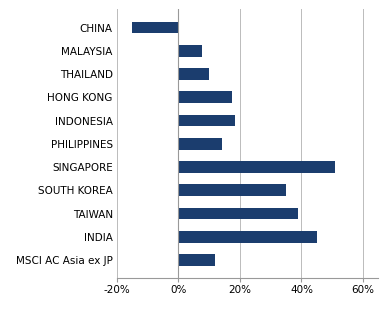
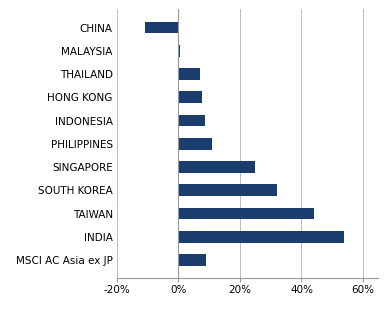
CHINA: -15.0% -> -11.0%
MALAYSIA: 7.5% -> 0.5%
THAILAND: 10.0% -> 7.0%
HONG KONG: 17.5% -> 7.5%
INDONESIA: 18.5% -> 8.5%
PHILIPPINES: 14.0% -> 11.0%
SINGAPORE: 51.0% -> 25.0%
SOUTH KOREA: 35.0% -> 32.0%
TAIWAN: 39.0% -> 44.0%
INDIA: 45.0% -> 54.0%
MSCI AC Asia ex JP: 12.0% -> 9.0%
